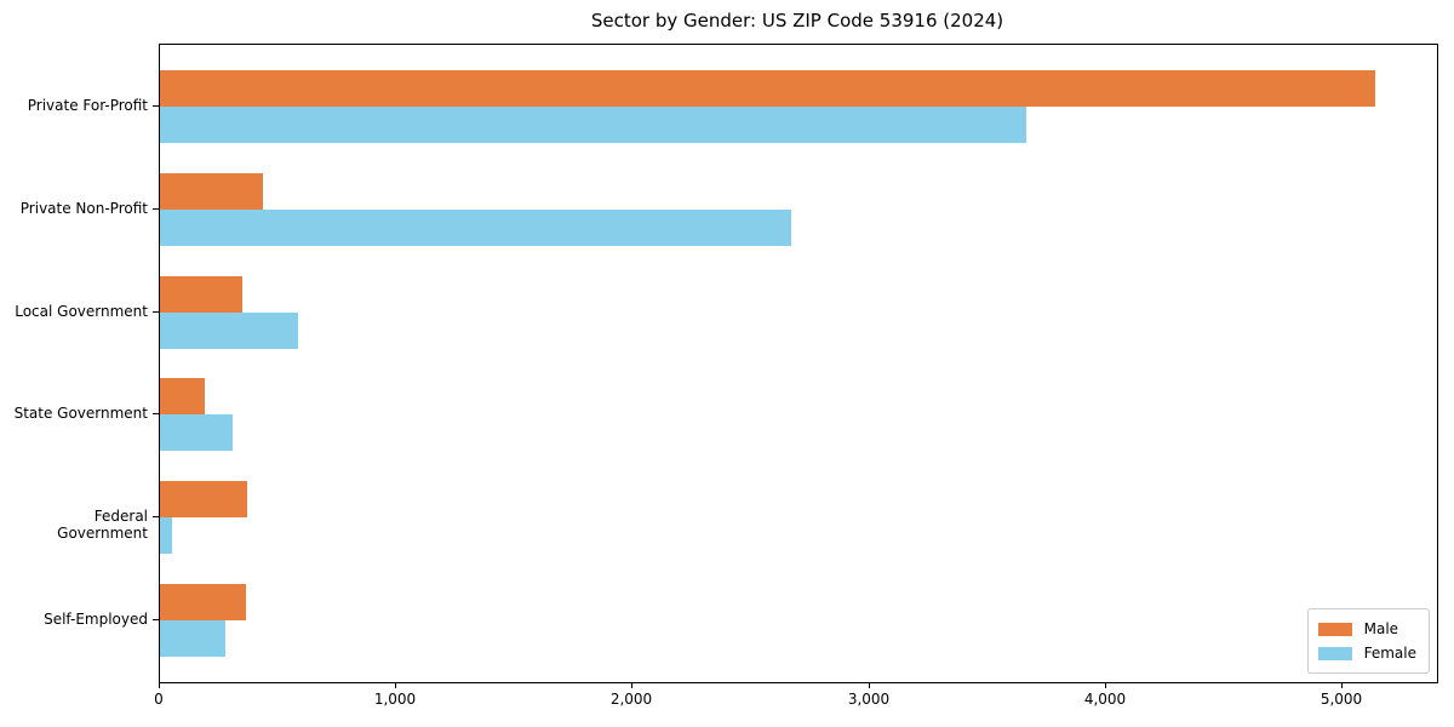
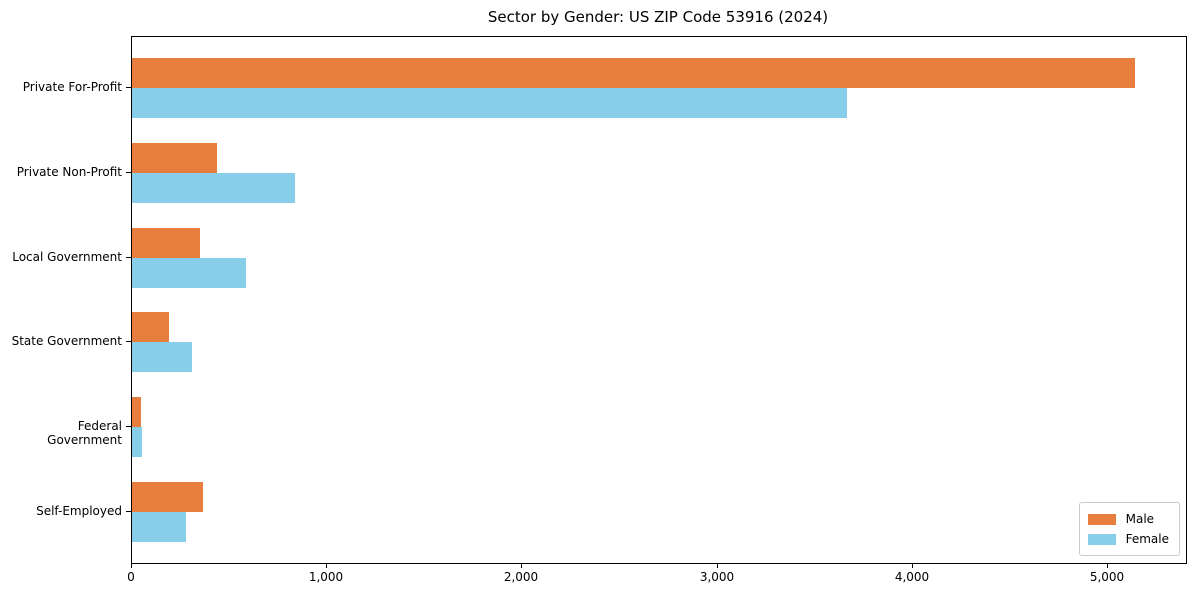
Female/Private Non-Profit: 2670 -> 840
Male/Federal Government: 370 -> 40
